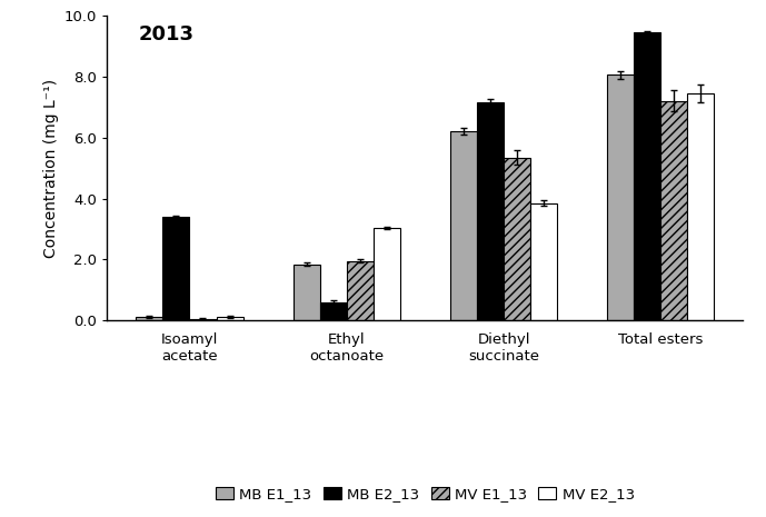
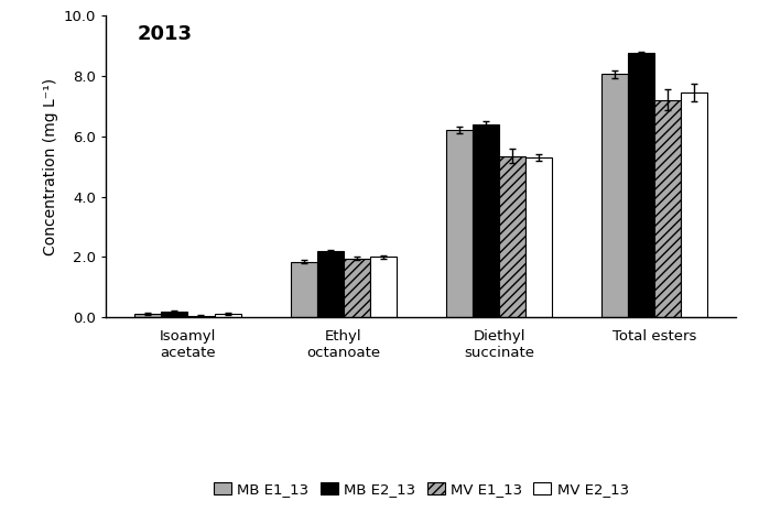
MB E2_13/Isoamyl acetate: 3.40 -> 0.18
MB E2_13/Ethyl octanoate: 0.60 -> 2.18
MV E2_13/Ethyl octanoate: 3.05 -> 2.00
MB E2_13/Diethyl succinate: 7.15 -> 6.40
MV E2_13/Diethyl succinate: 3.85 -> 5.30
MB E2_13/Total esters: 9.45 -> 8.75
